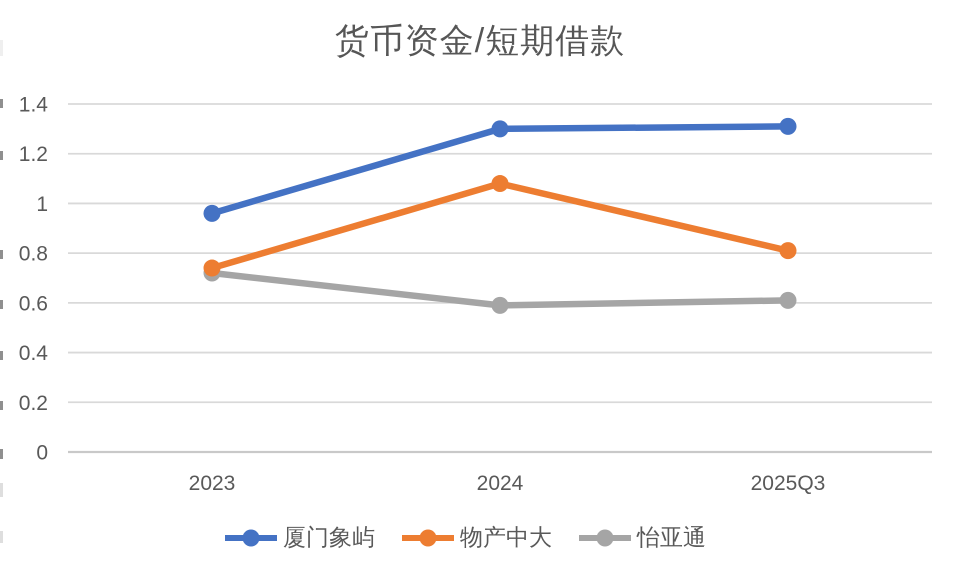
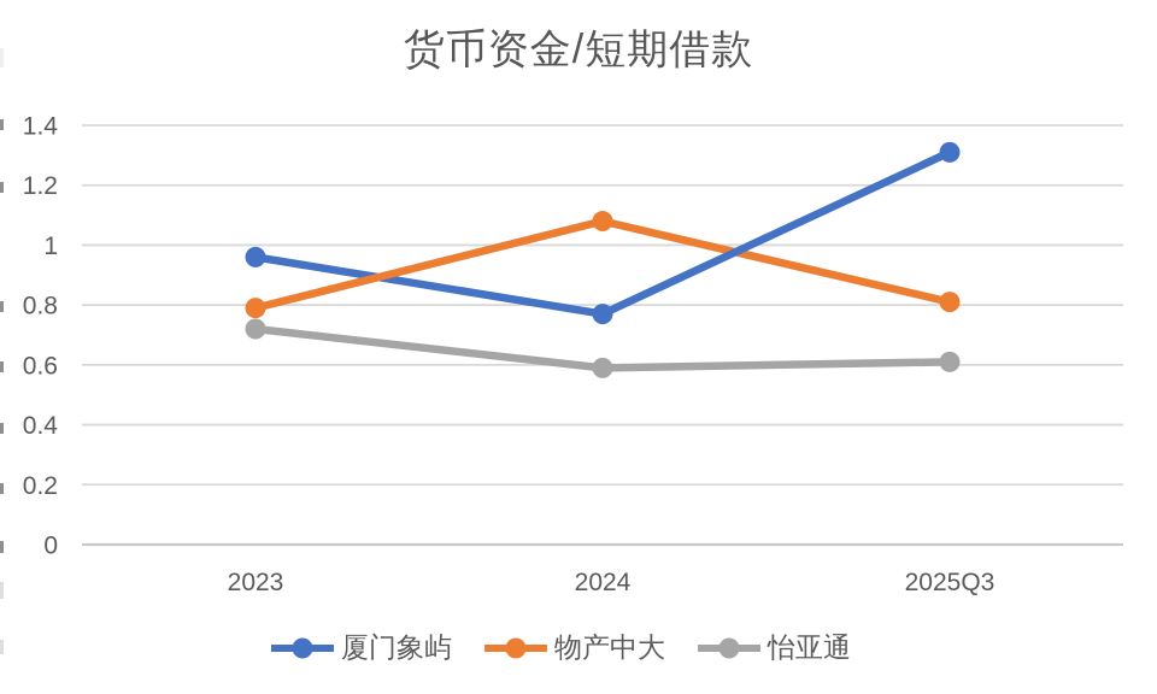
物产中大/2023: 0.74 -> 0.79
厦门象屿/2024: 1.30 -> 0.77
